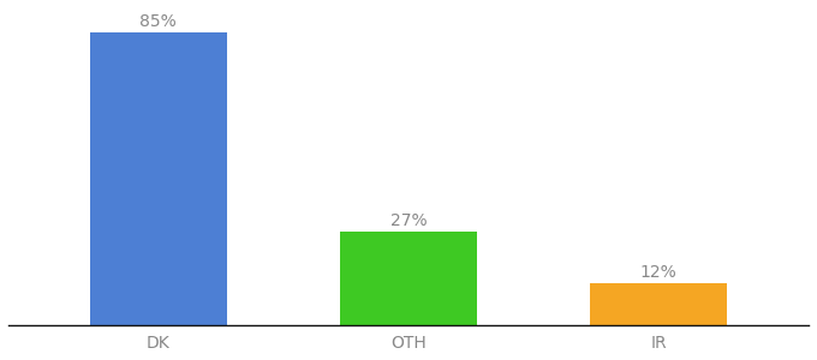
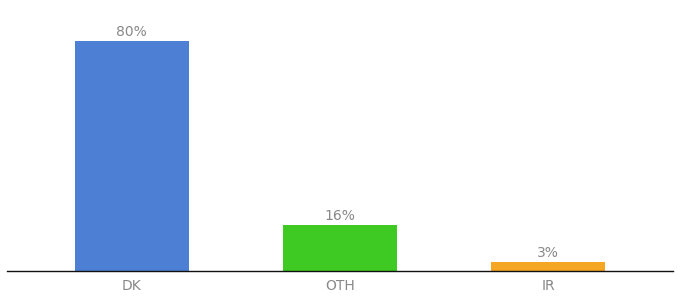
DK: 85% -> 80%
OTH: 27% -> 16%
IR: 12% -> 3%
